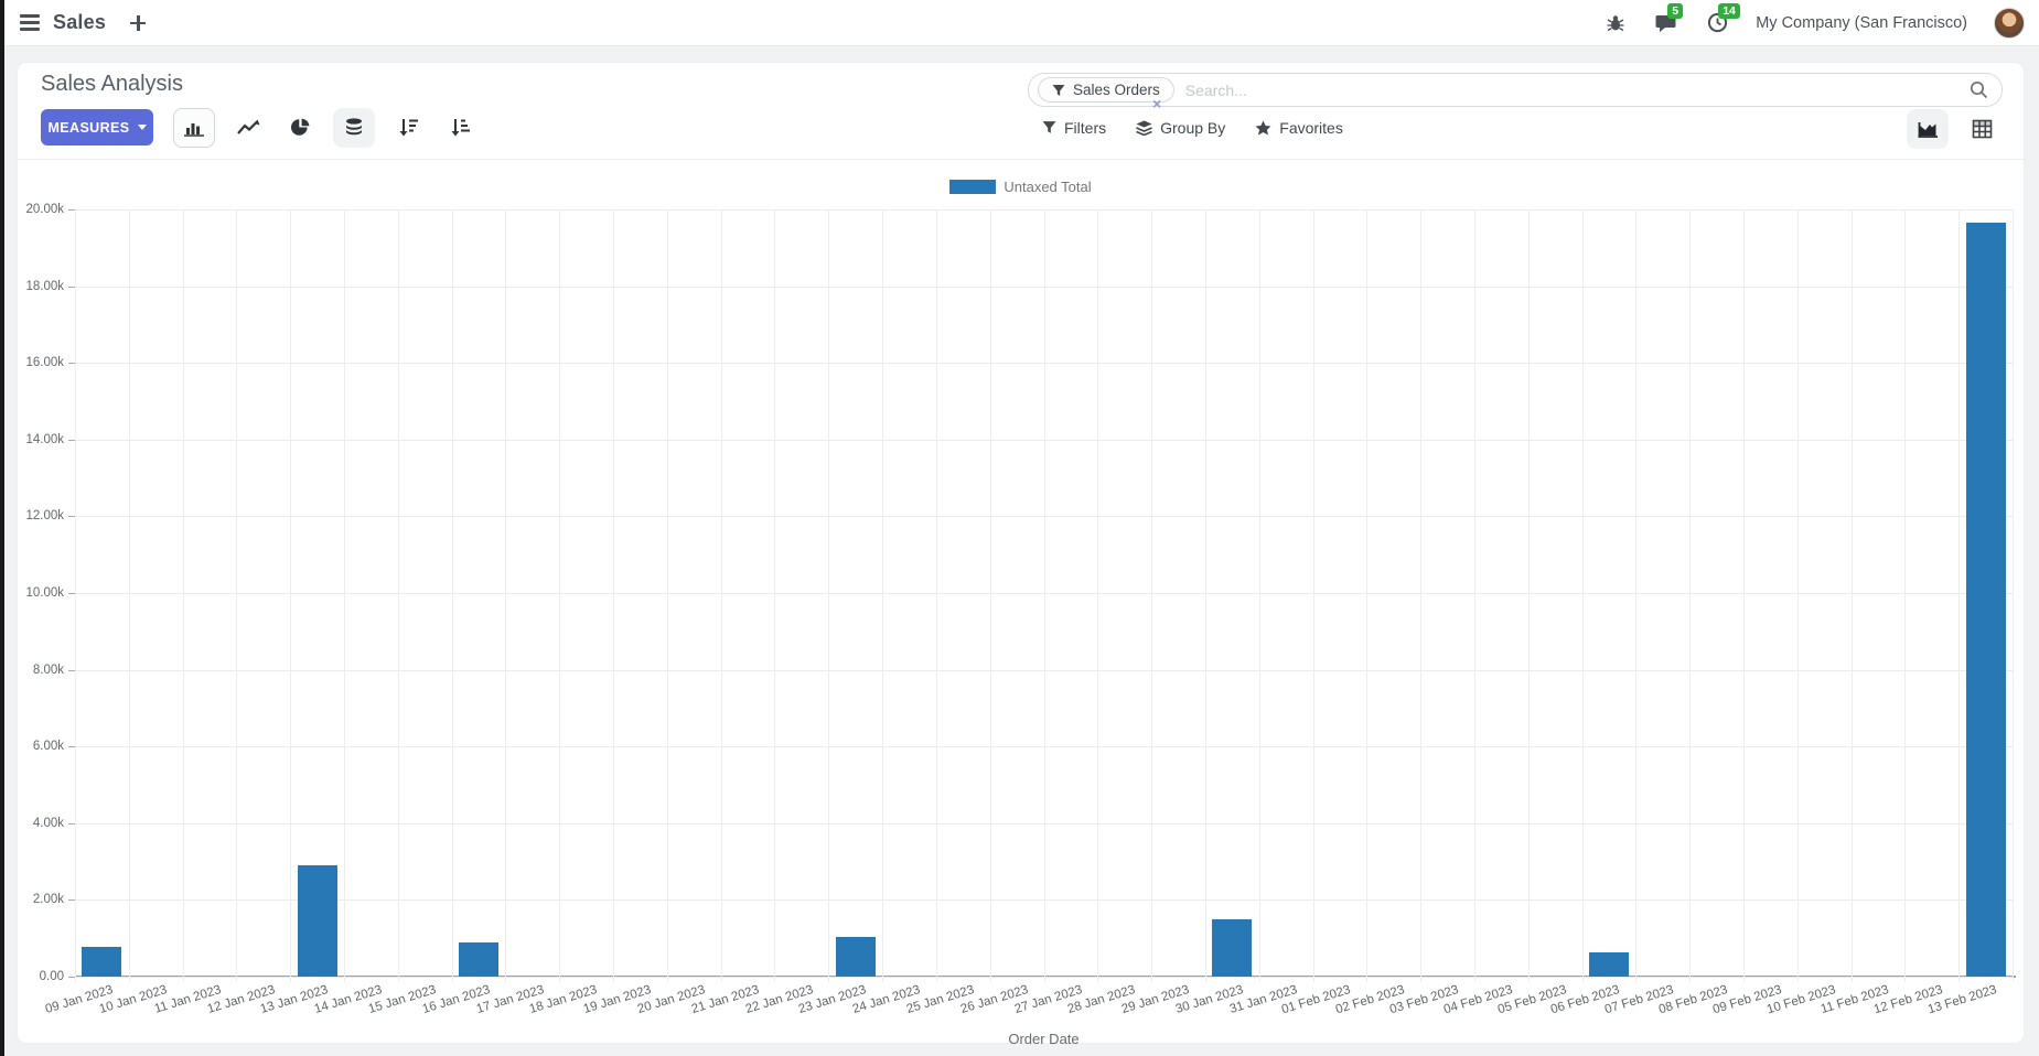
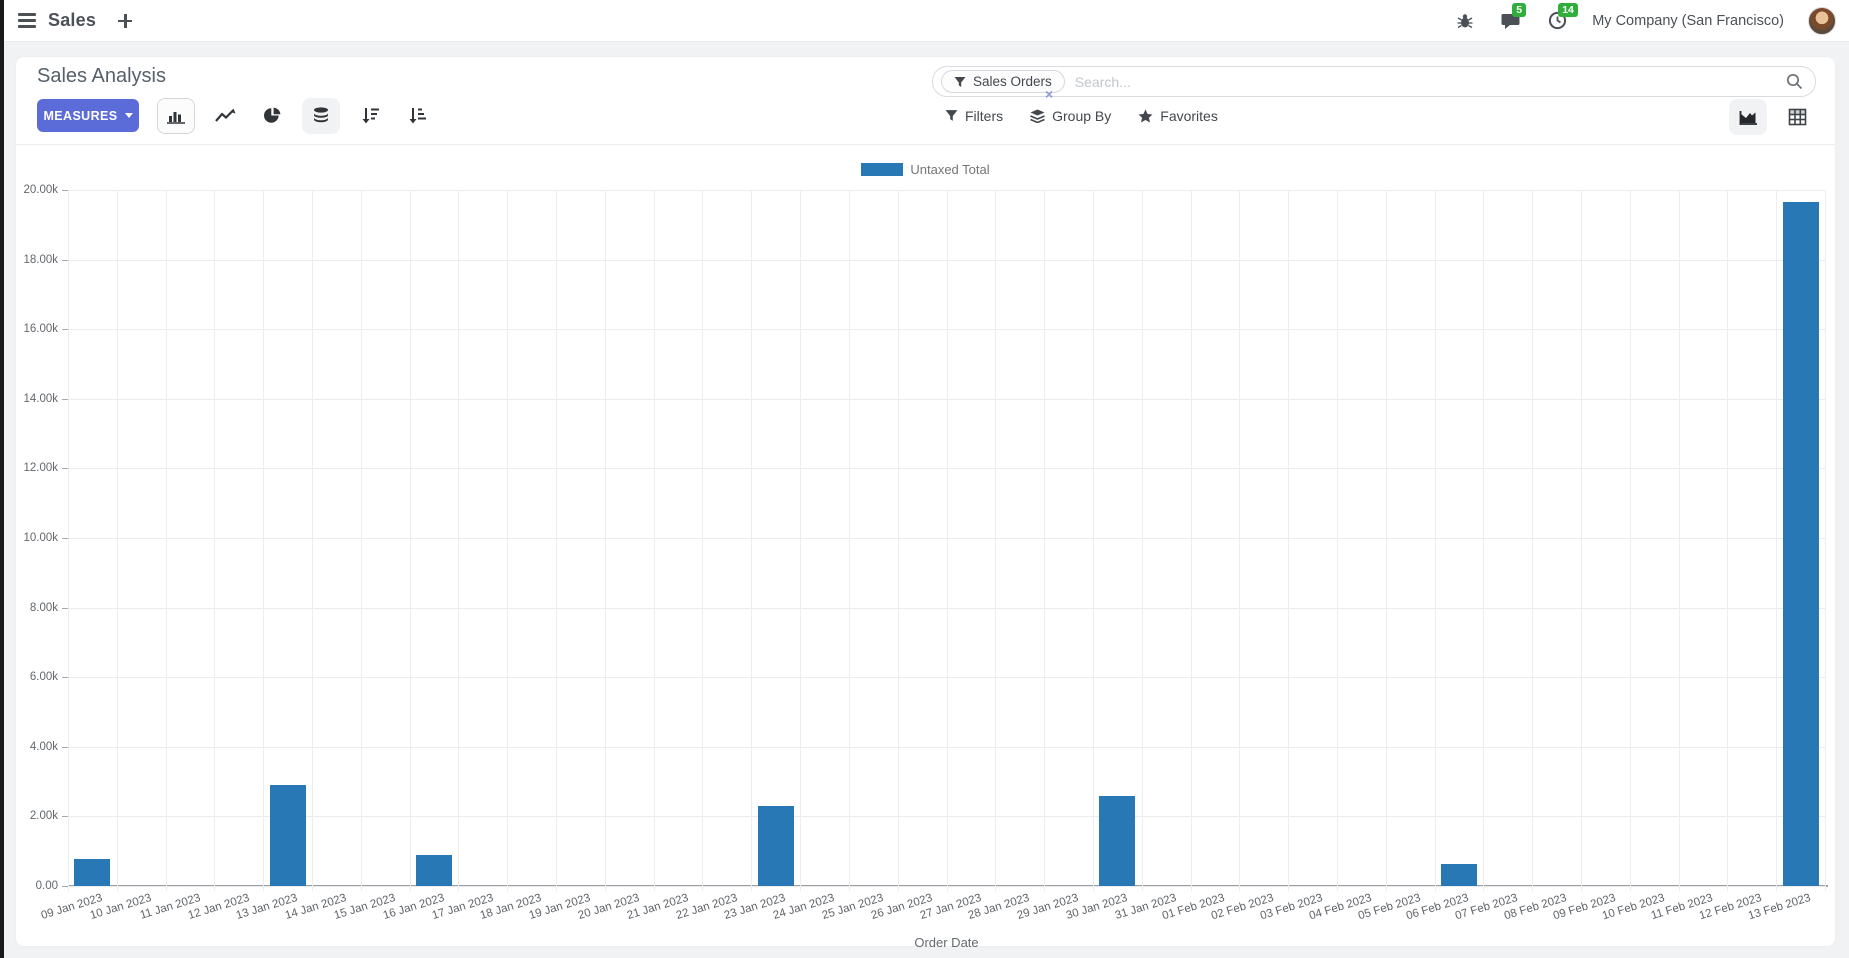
23 Jan 2023: 1.0k -> 2.3k
30 Jan 2023: 1.5k -> 2.6k
